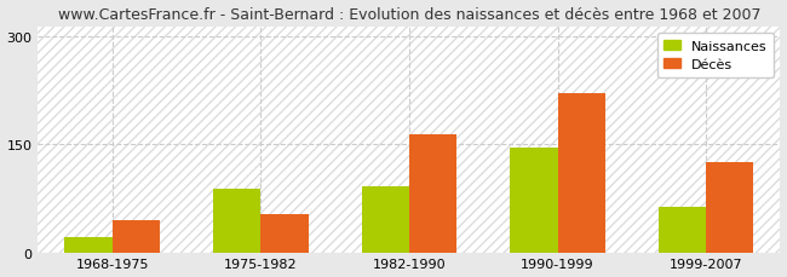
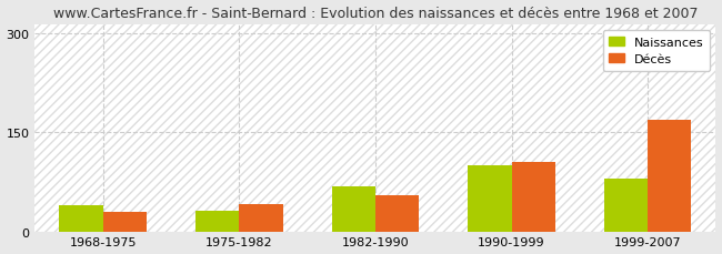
Naissances/1968-1975: 22 -> 40
Décès/1968-1975: 44 -> 30
Naissances/1975-1982: 88 -> 32
Décès/1975-1982: 54 -> 42
Naissances/1982-1990: 92 -> 68
Décès/1982-1990: 164 -> 55
Naissances/1990-1999: 146 -> 100
Décès/1990-1999: 222 -> 105
Naissances/1999-2007: 64 -> 80
Décès/1999-2007: 126 -> 170
